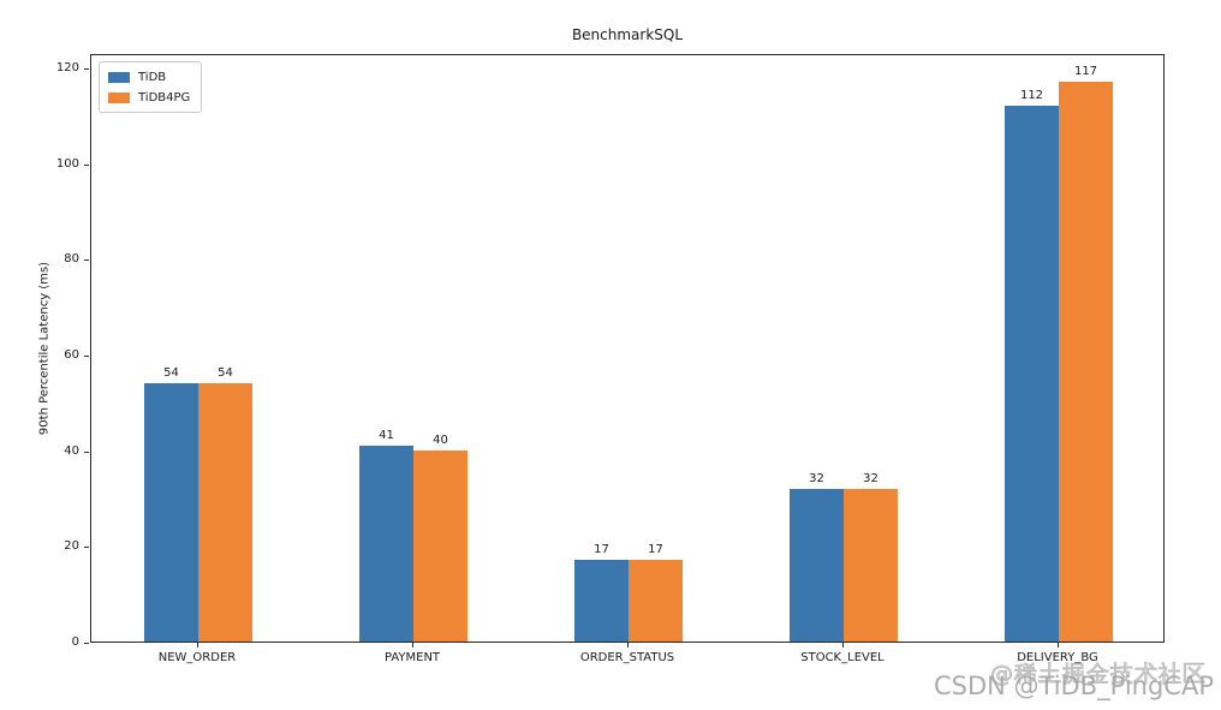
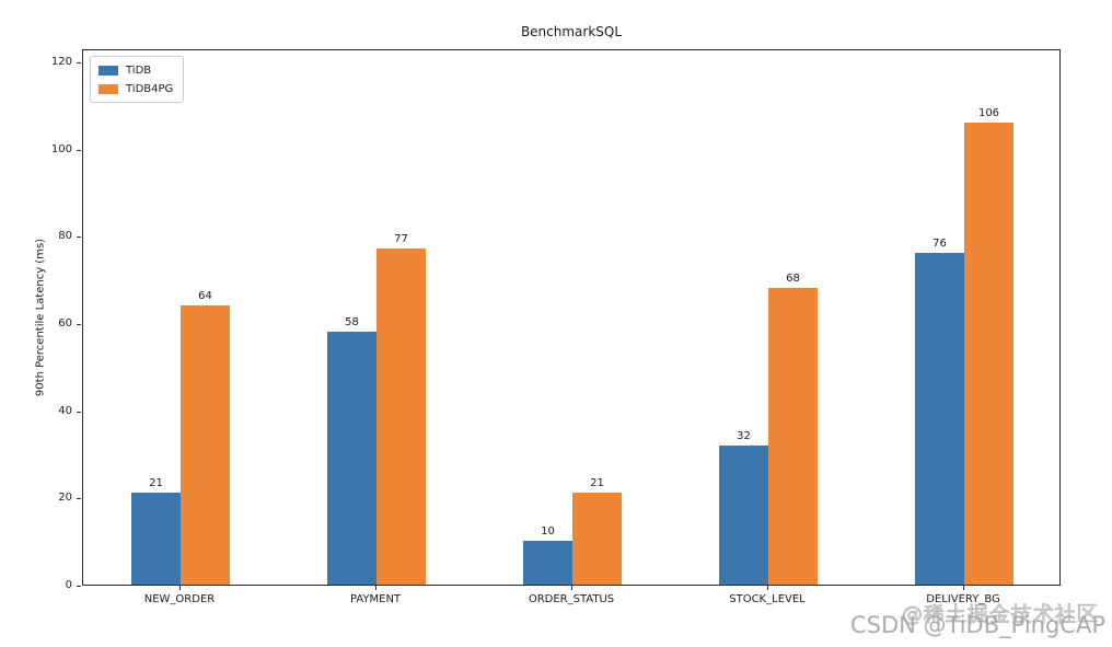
TiDB/NEW_ORDER: 54 -> 21
TiDB4PG/NEW_ORDER: 54 -> 64
TiDB/PAYMENT: 41 -> 58
TiDB4PG/PAYMENT: 40 -> 77
TiDB/ORDER_STATUS: 17 -> 10
TiDB4PG/ORDER_STATUS: 17 -> 21
TiDB4PG/STOCK_LEVEL: 32 -> 68
TiDB/DELIVERY_BG: 112 -> 76
TiDB4PG/DELIVERY_BG: 117 -> 106
